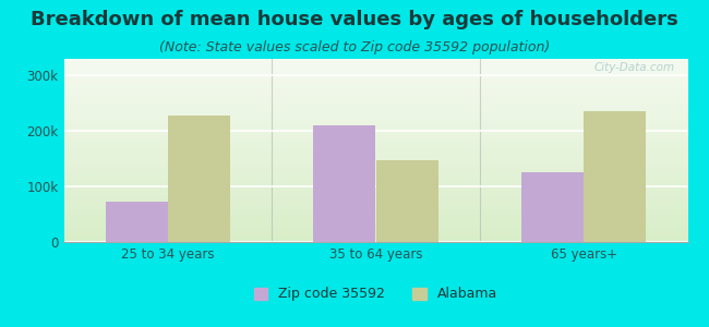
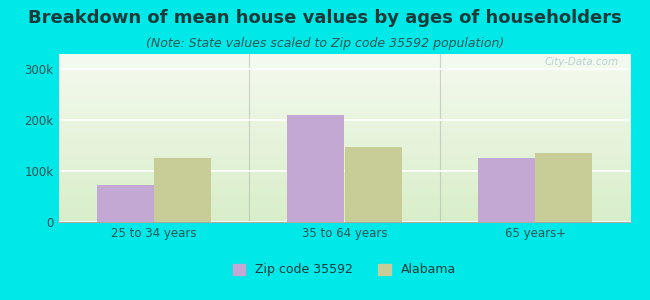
Alabama/25 to 34 years: 228k -> 125k
Alabama/65 years+: 236k -> 135k
